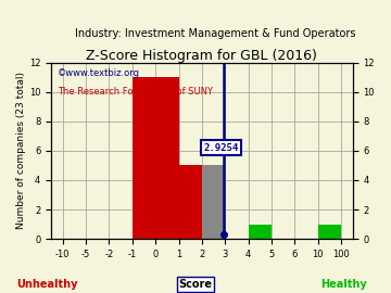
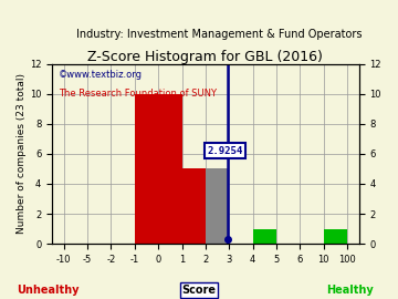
0: 11 -> 10
